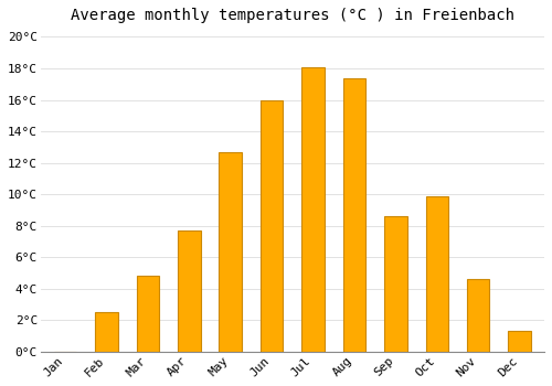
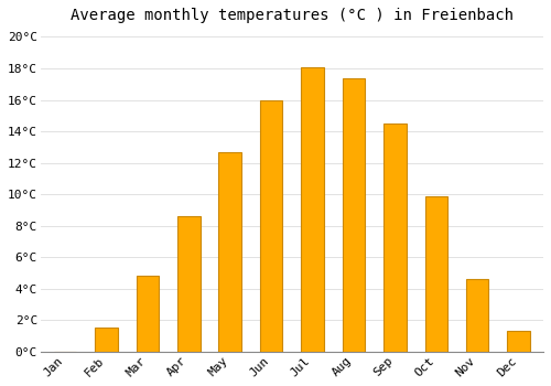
Feb: 2.5°C -> 1.5°C
Apr: 7.7°C -> 8.6°C
Sep: 8.6°C -> 14.5°C
